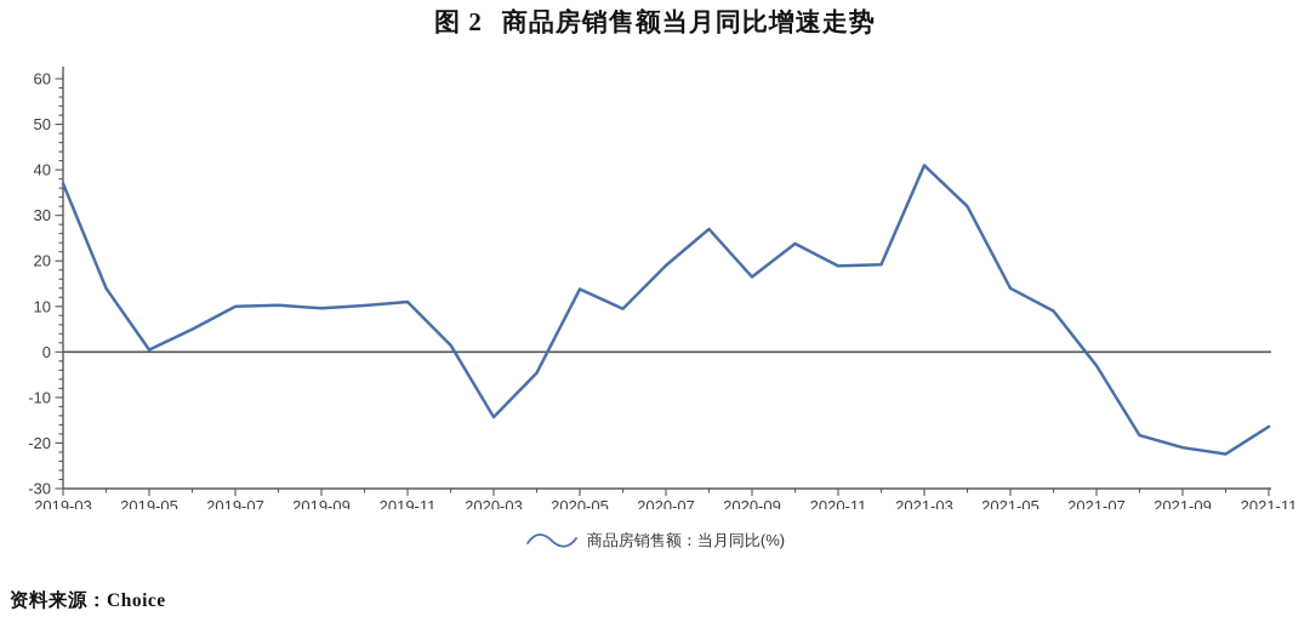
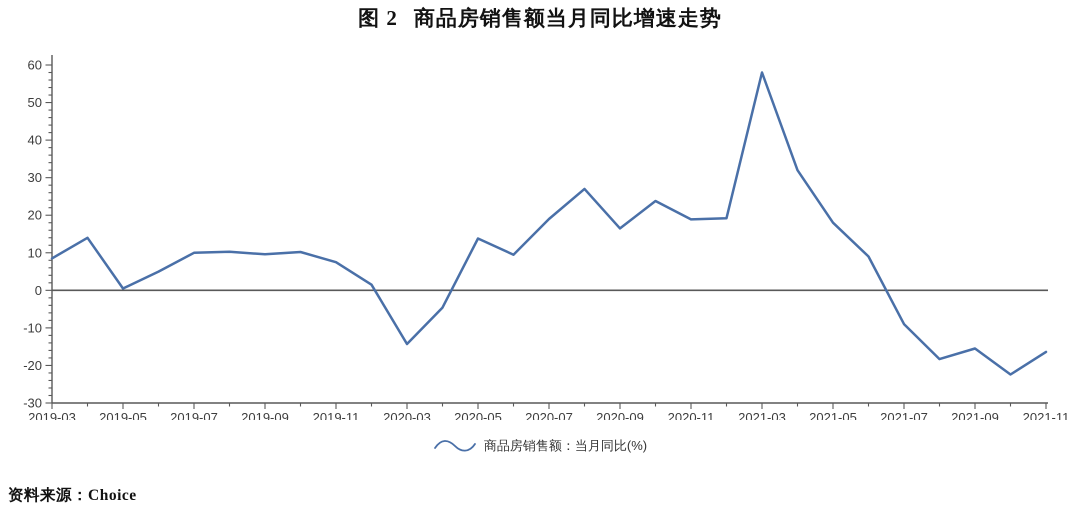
2019-03: 37 -> 8
2019-11: 11 -> 8
2021-03: 41 -> 58
2021-05: 14 -> 18
2021-07: -3 -> -9
2021-09: -21 -> -16
